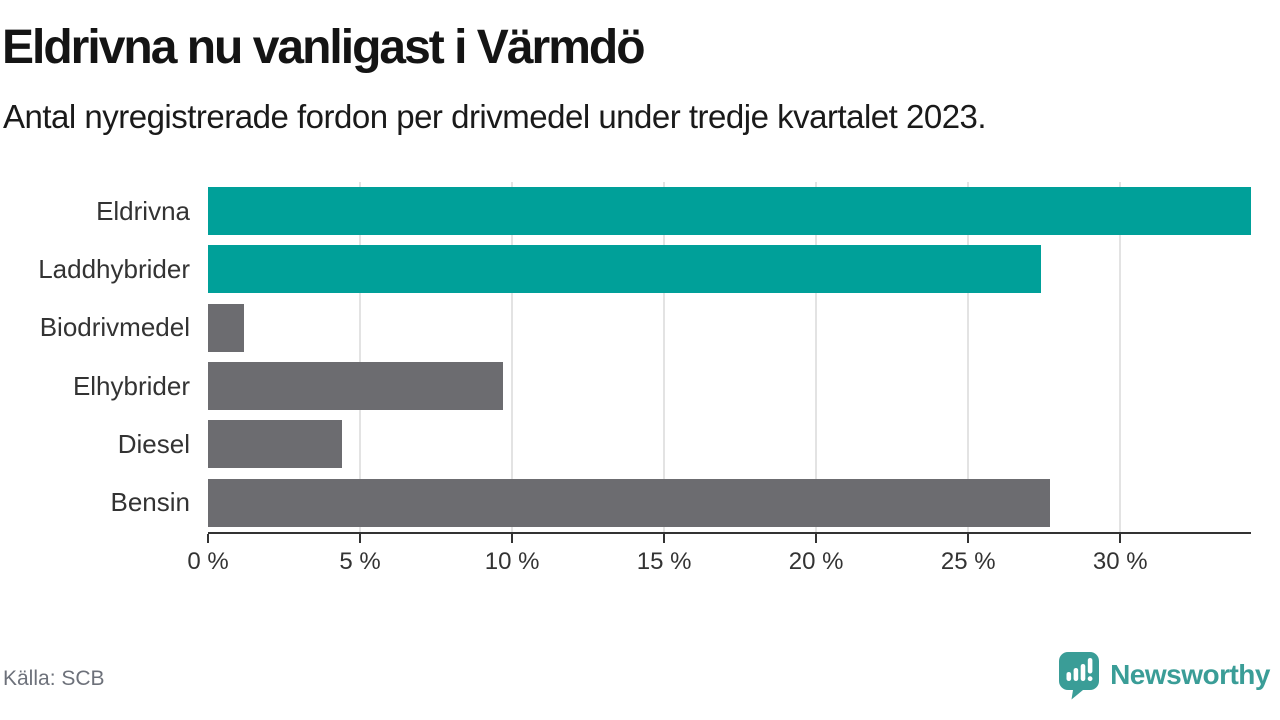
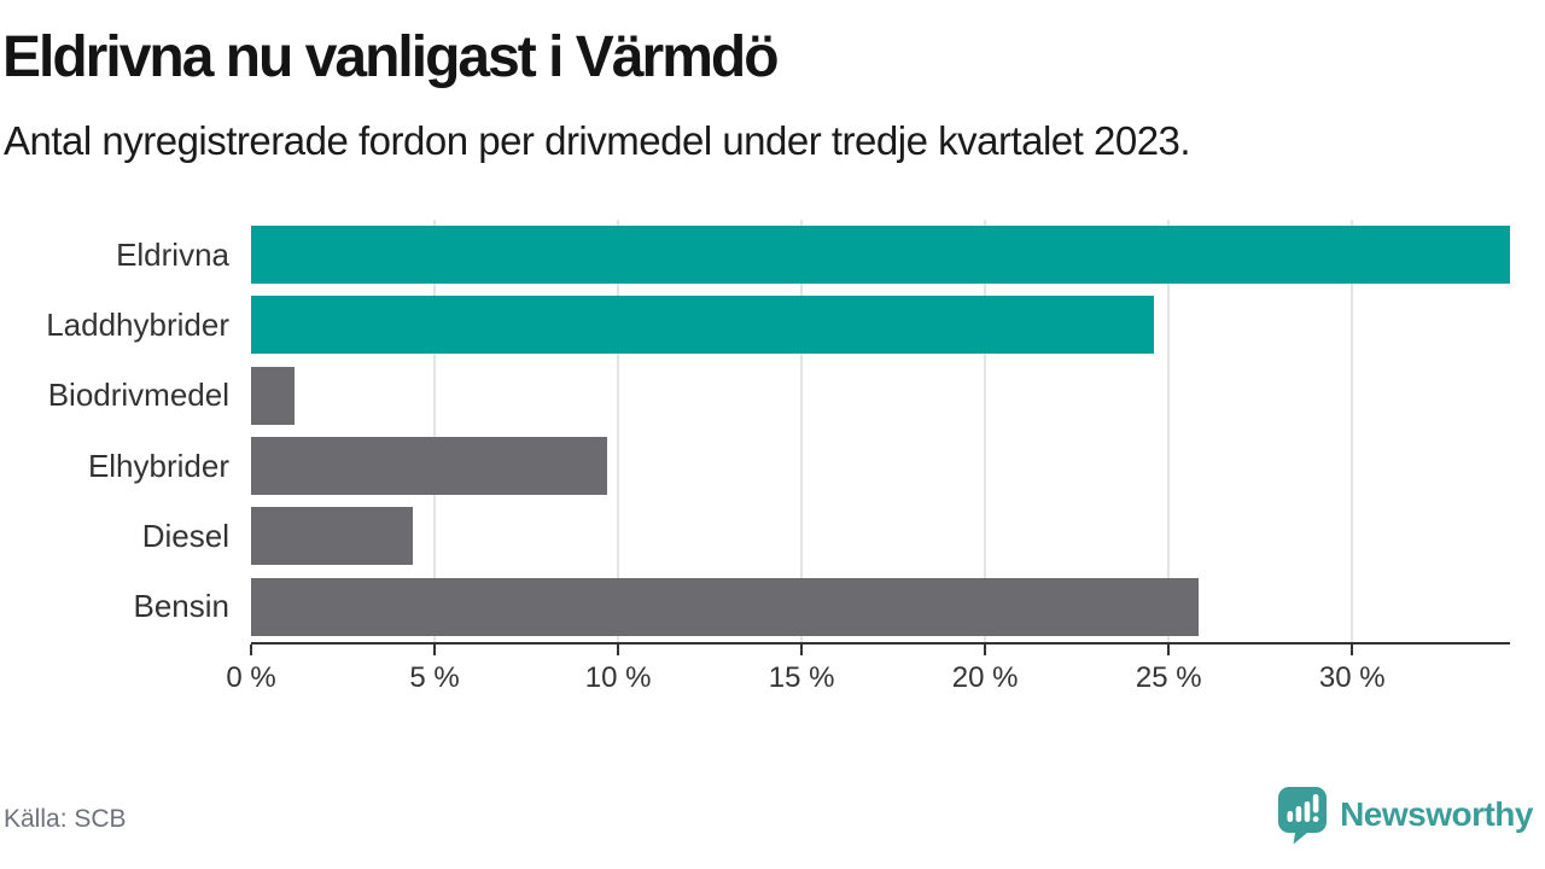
Laddhybrider: 27.4% -> 24.6%
Bensin: 27.7% -> 25.8%
